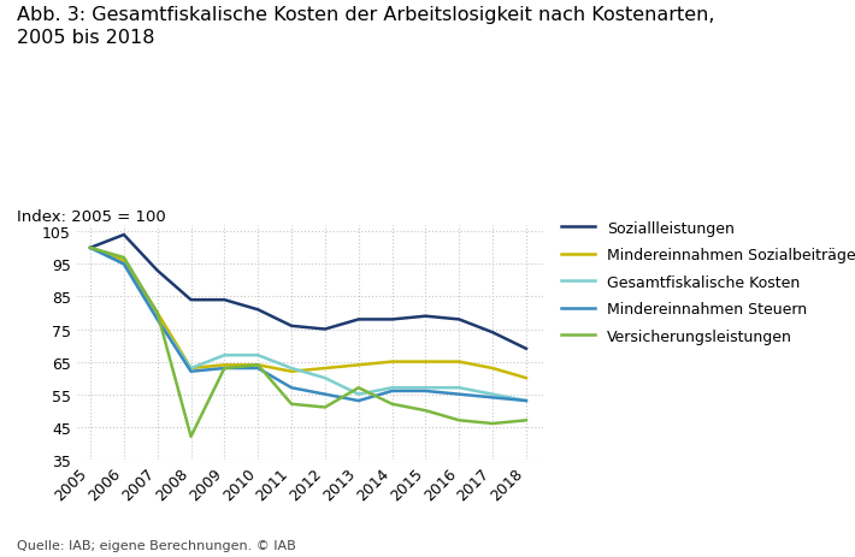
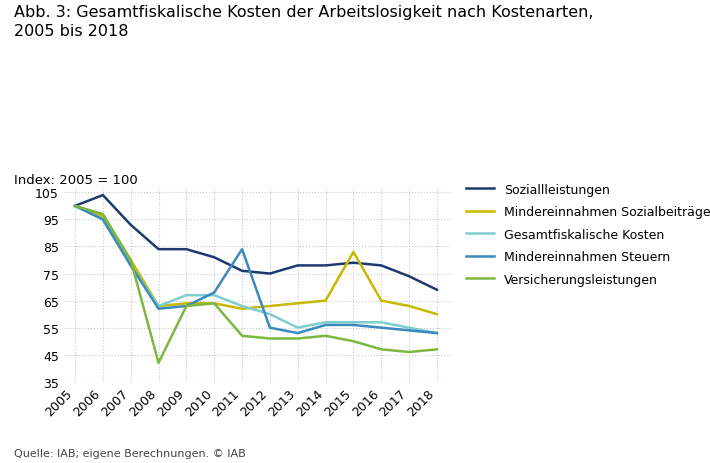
Mindereinnahmen Steuern/2010: 63 -> 68
Mindereinnahmen Steuern/2011: 57 -> 84
Versicherungsleistungen/2013: 57 -> 51
Mindereinnahmen Sozialbeiträge/2015: 65 -> 83
